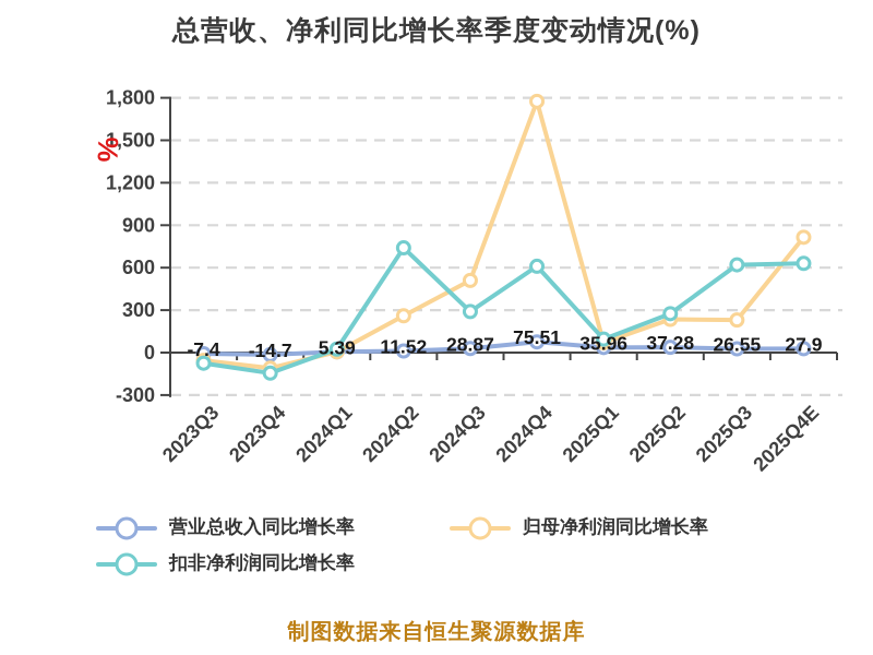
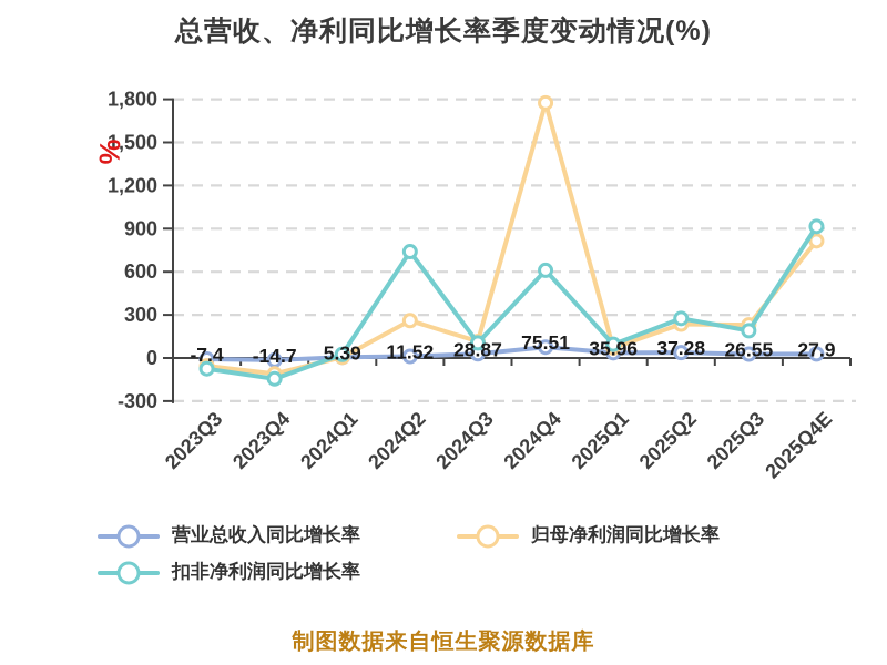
归母净利润同比增长率/2024Q3: 510 -> 120
扣非净利润同比增长率/2024Q3: 290 -> 100
扣非净利润同比增长率/2025Q3: 620 -> 190
扣非净利润同比增长率/2025Q4E: 630 -> 920
